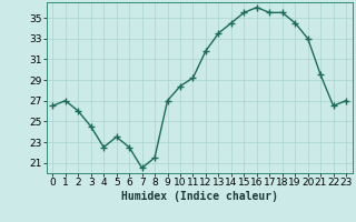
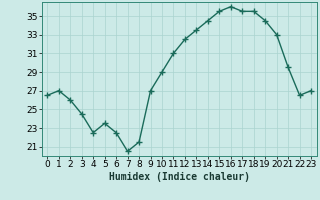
10: 28.4 -> 29.0
11: 29.2 -> 31.0
12: 31.8 -> 32.5
